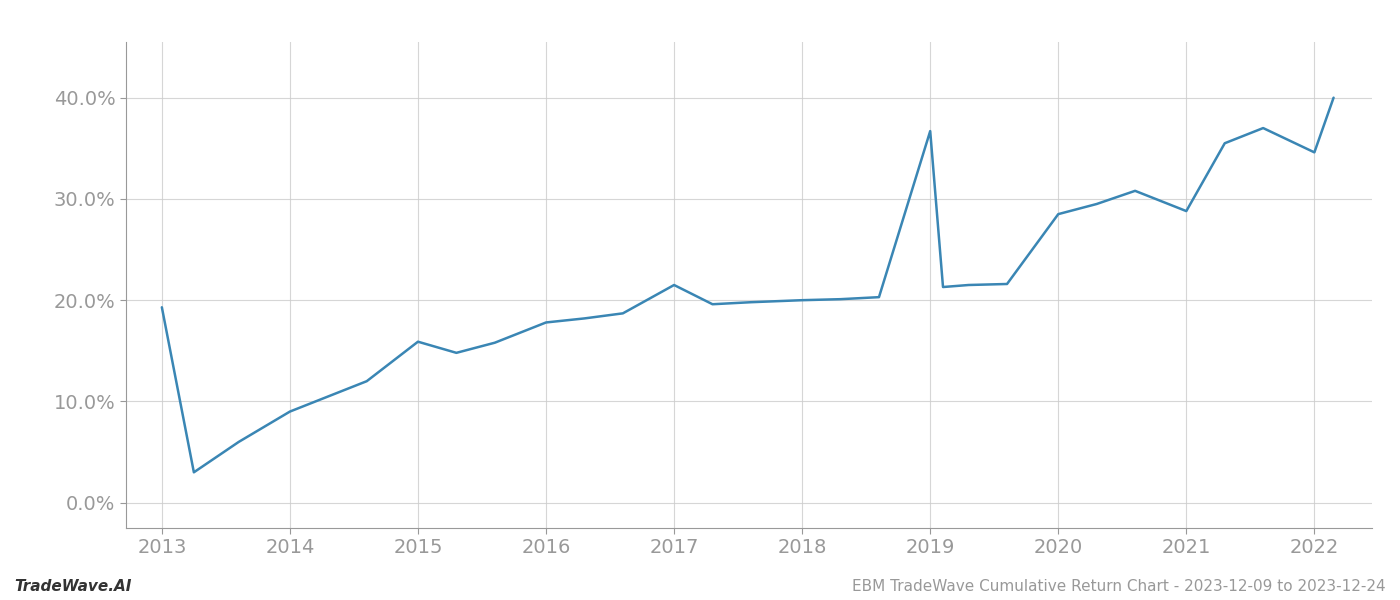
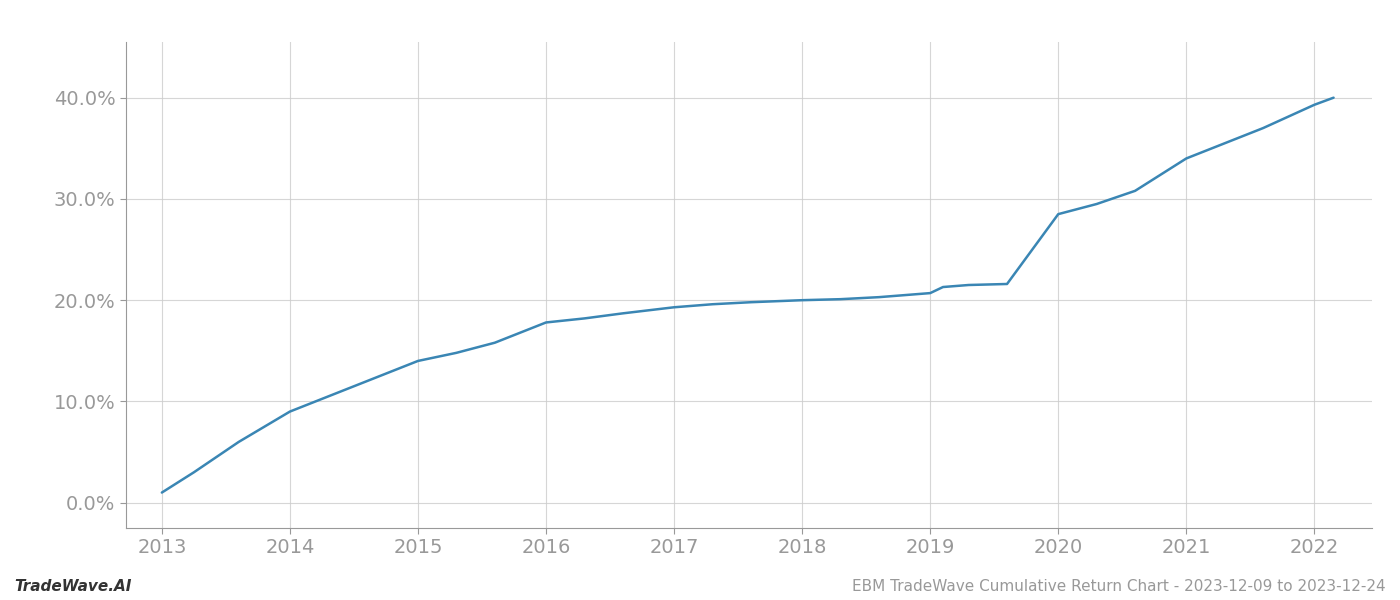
2013: 19.3% -> 1.0%
2015: 15.9% -> 14.0%
2017: 21.5% -> 19.3%
2019: 36.7% -> 20.7%
2021: 28.8% -> 34.0%
2022: 34.6% -> 39.3%
